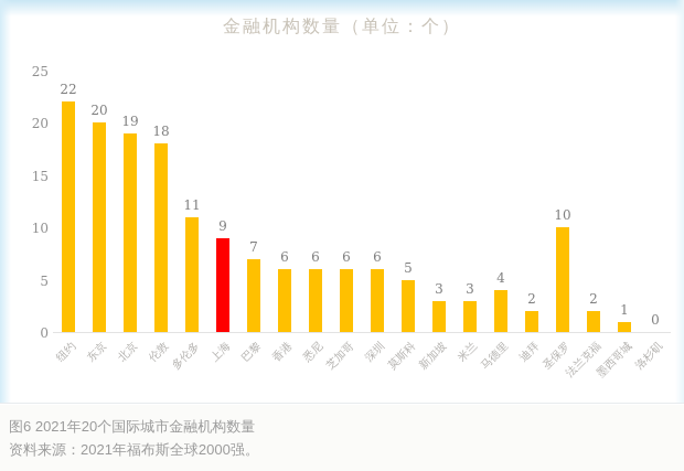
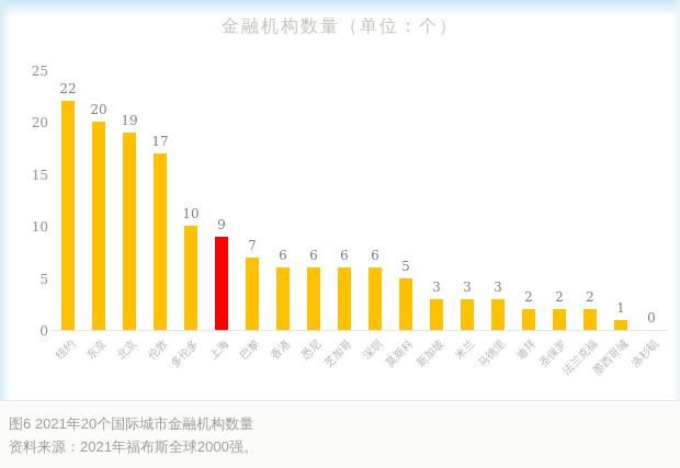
伦敦: 18 -> 17
多伦多: 11 -> 10
马德里: 4 -> 3
圣保罗: 10 -> 2
